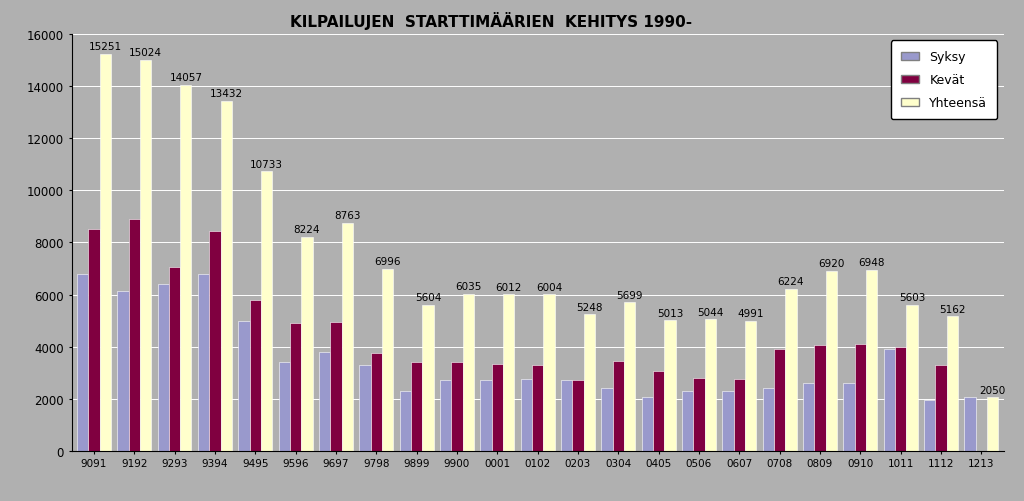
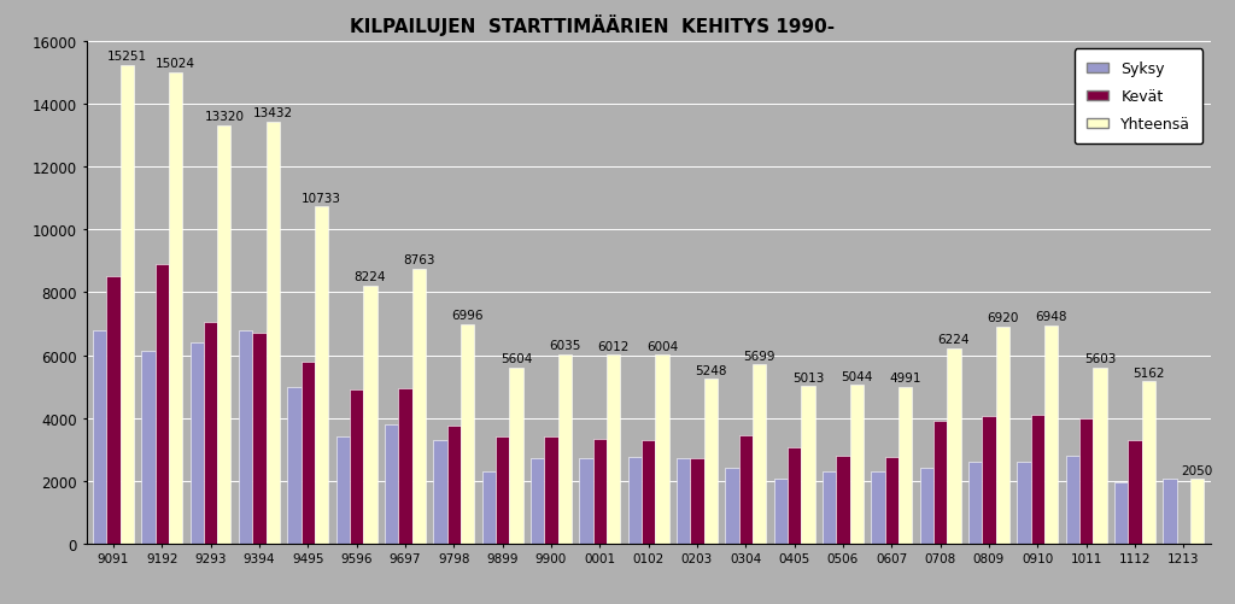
Yhteensä/9293: 14057 -> 13320
Kevät/9394: 8450 -> 6700
Syksy/1011: 3900 -> 2800
